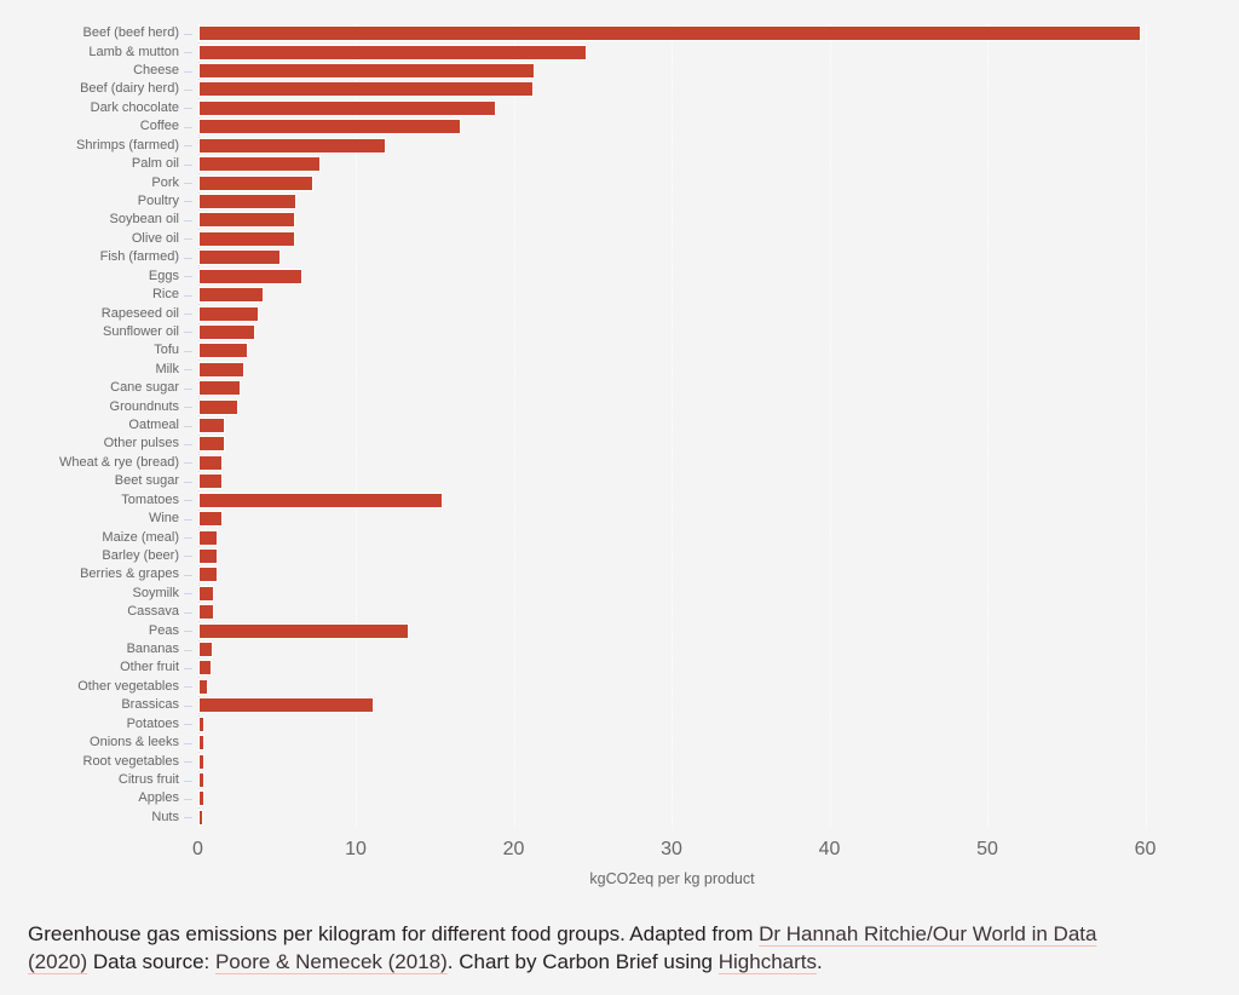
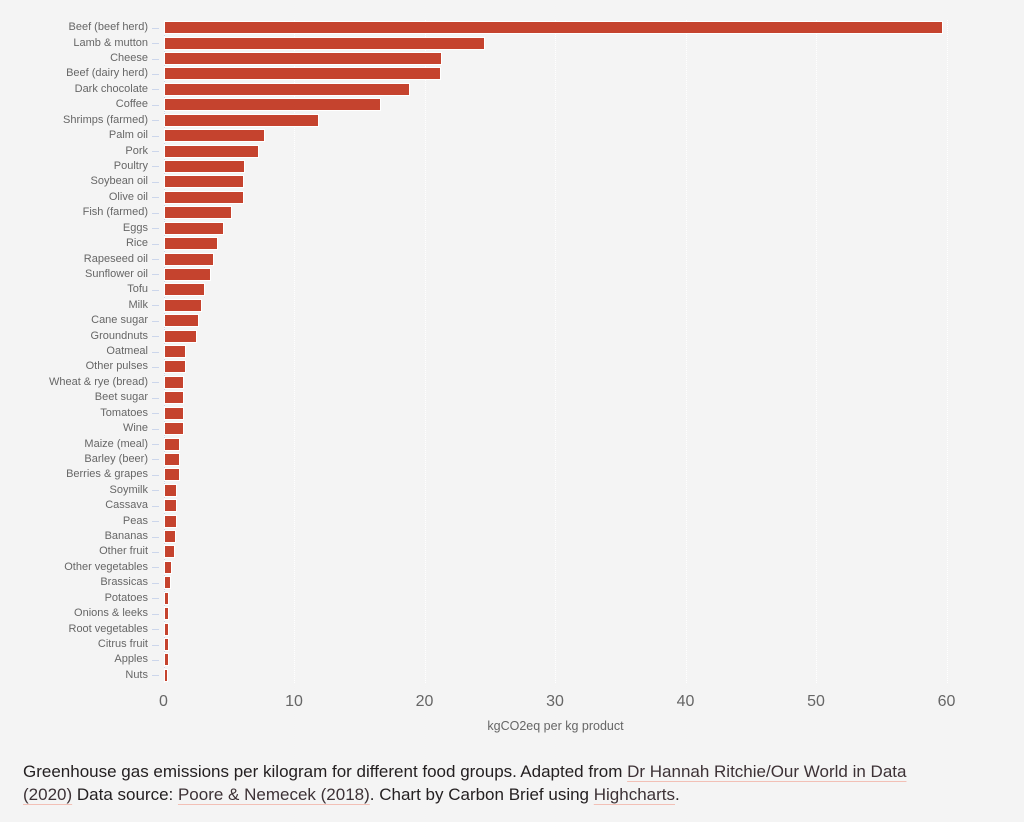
Eggs: 6.5 -> 4.5
Tomatoes: 15.4 -> 1.4
Peas: 13.2 -> 0.9
Brassicas: 11.0 -> 0.4
